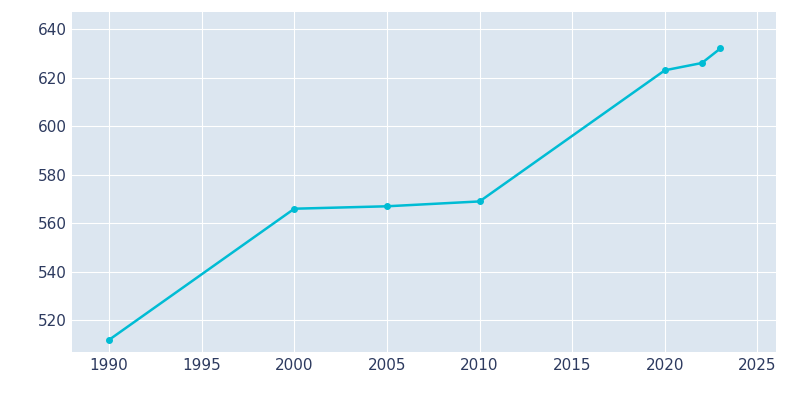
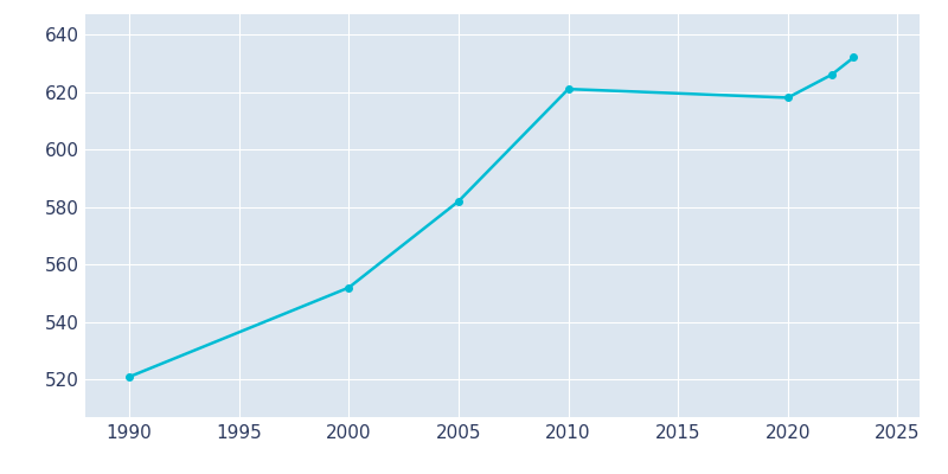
1990: 512 -> 521
2000: 566 -> 552
2005: 567 -> 582
2010: 569 -> 621
2020: 623 -> 618
